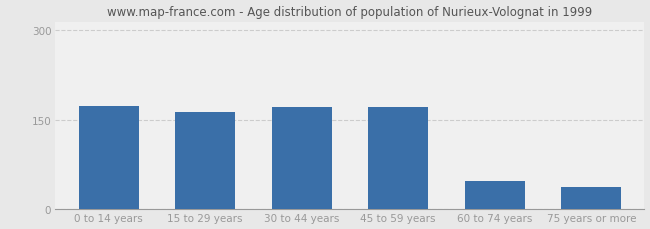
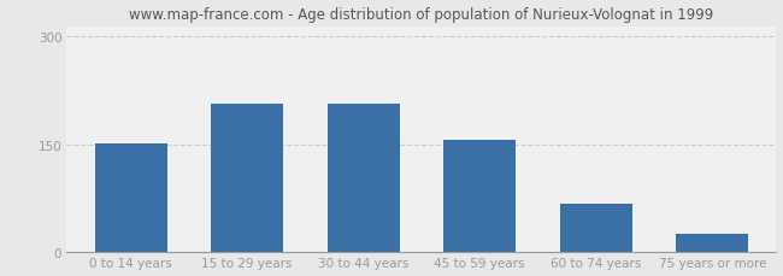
0 to 14 years: 174 -> 152
15 to 29 years: 163 -> 206
30 to 44 years: 171 -> 206
45 to 59 years: 171 -> 156
60 to 74 years: 47 -> 68
75 years or more: 38 -> 26
